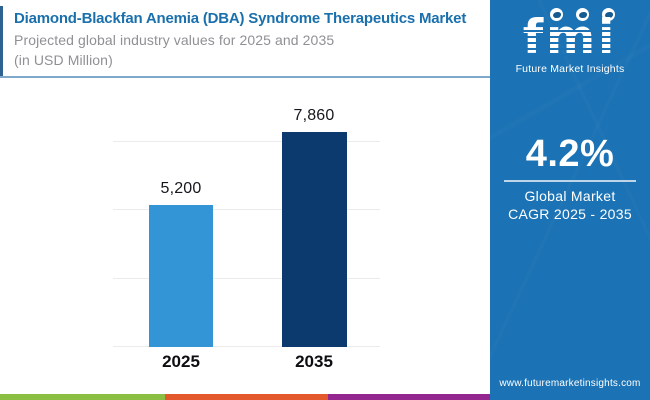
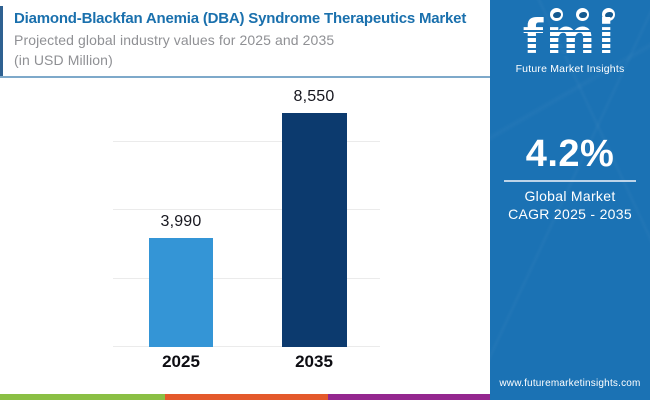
2025: 5,200 -> 3,990
2035: 7,860 -> 8,550
